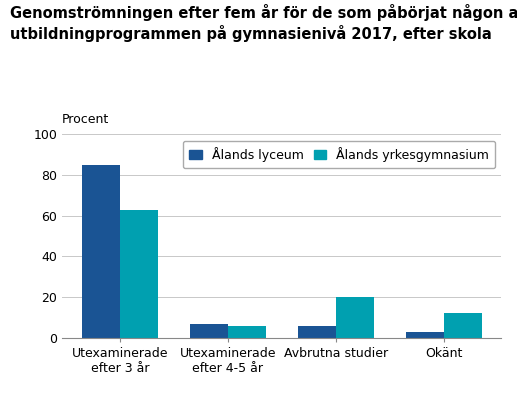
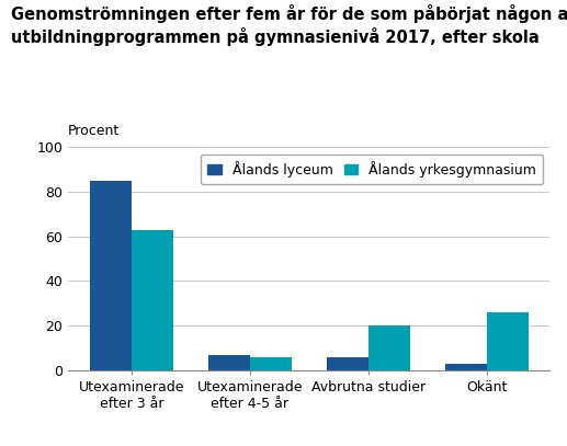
Ålands yrkesgymnasium/Okänt: 12 -> 26
